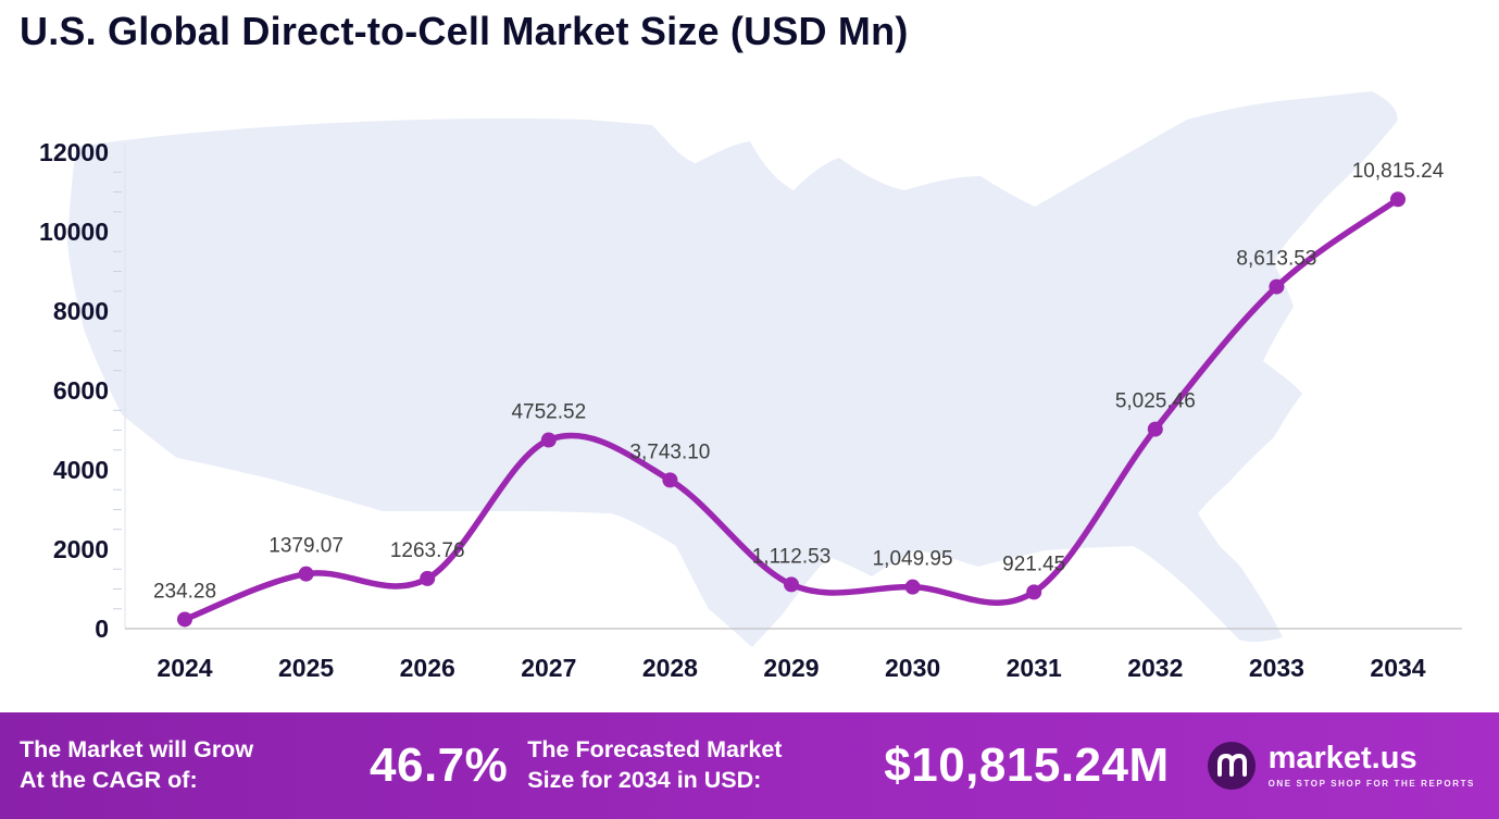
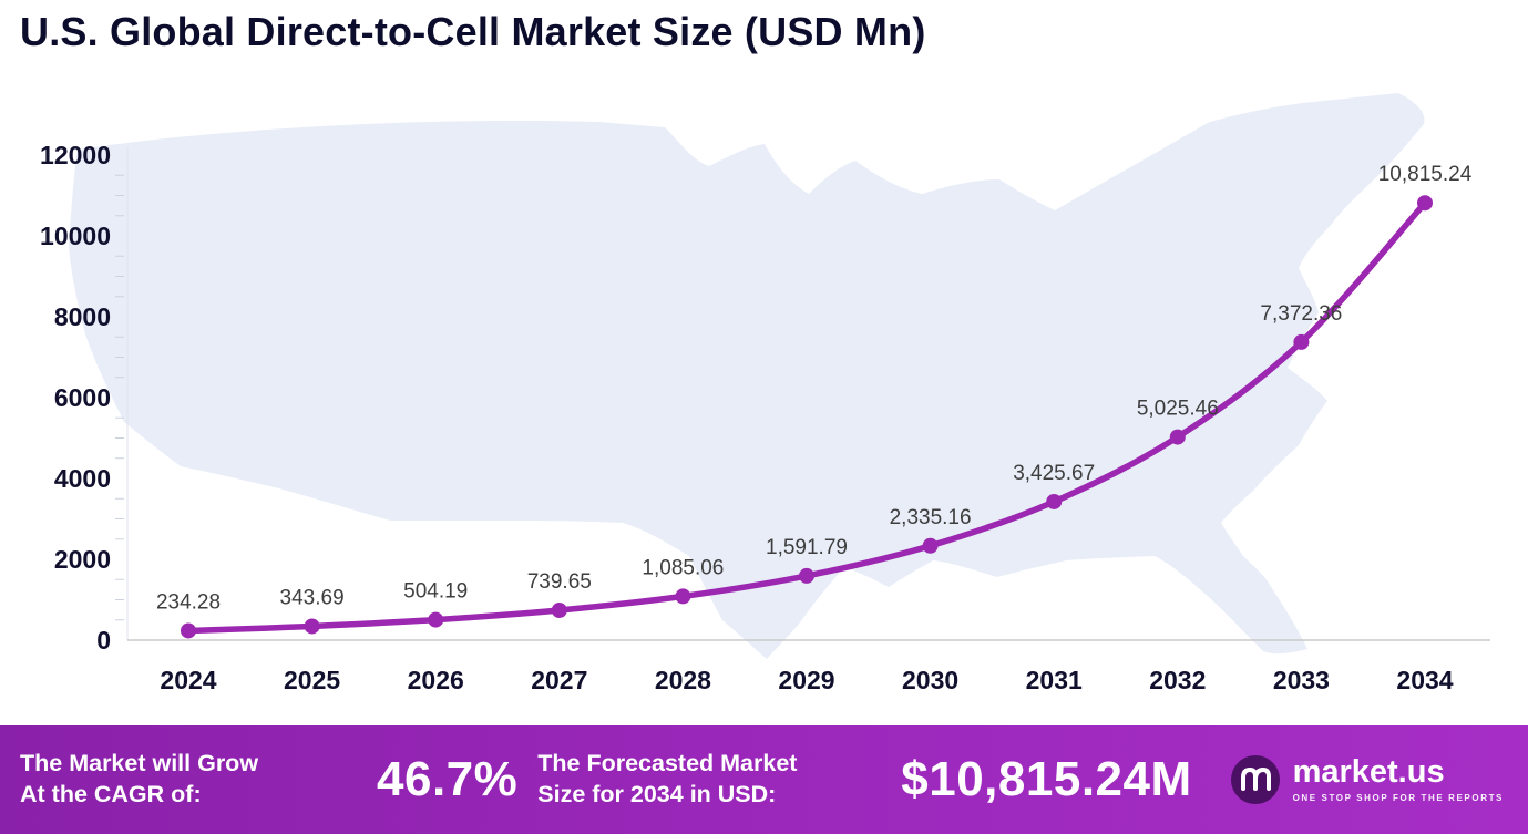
2025: 1379.07 -> 343.69
2026: 1263.76 -> 504.19
2027: 4752.52 -> 739.65
2028: 3,743.10 -> 1,085.06
2029: 1,112.53 -> 1,591.79
2030: 1,049.95 -> 2,335.16
2031: 921.45 -> 3,425.67
2033: 8,613.53 -> 7,372.36
